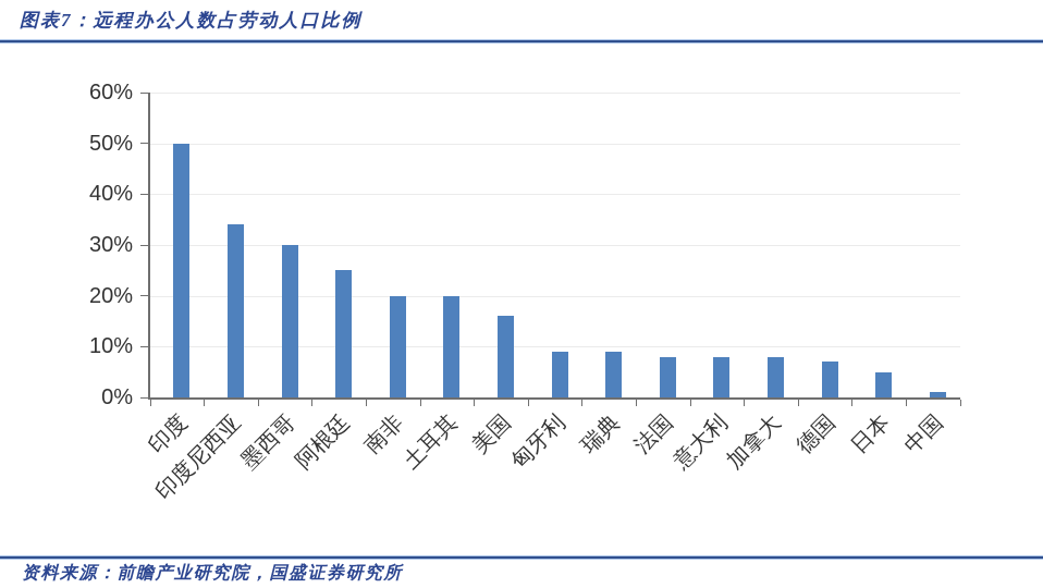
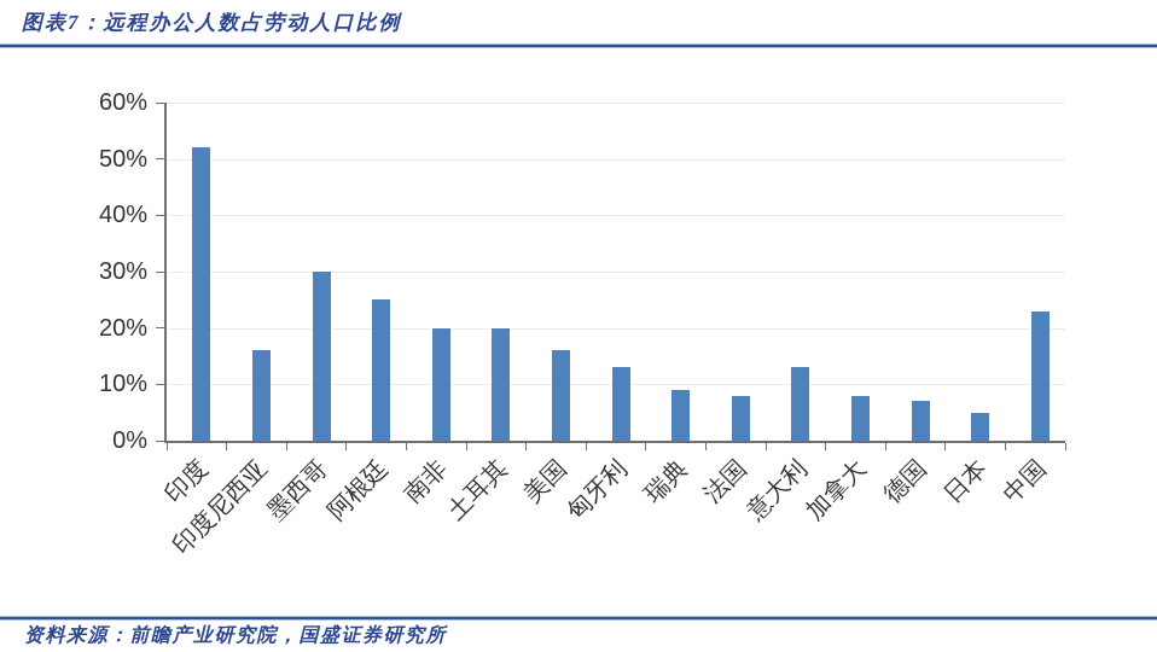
印度: 50% -> 52%
印度尼西亚: 34% -> 16%
匈牙利: 9% -> 13%
意大利: 8% -> 13%
中国: 1% -> 23%
